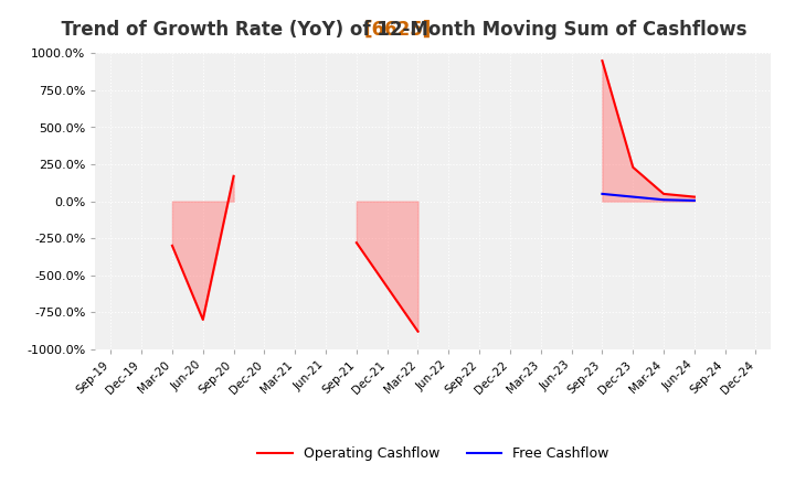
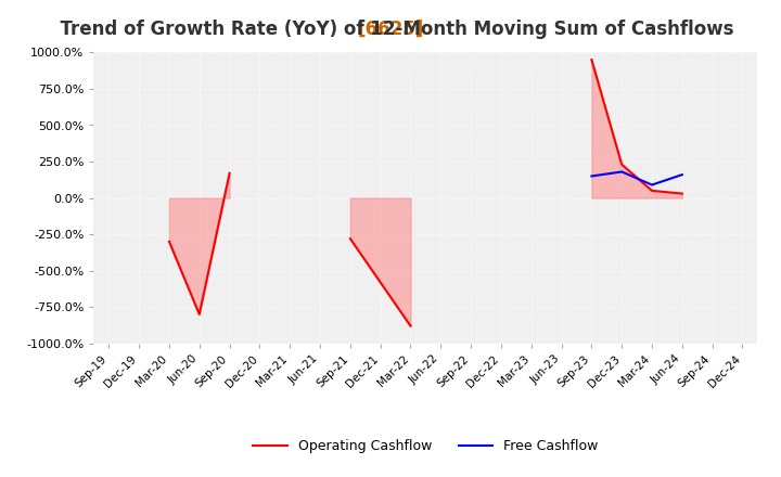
Free Cashflow/Sep-23: 50% -> 150%
Free Cashflow/Dec-23: 30% -> 180%
Free Cashflow/Mar-24: 10% -> 90%
Free Cashflow/Jun-24: 0% -> 160%
